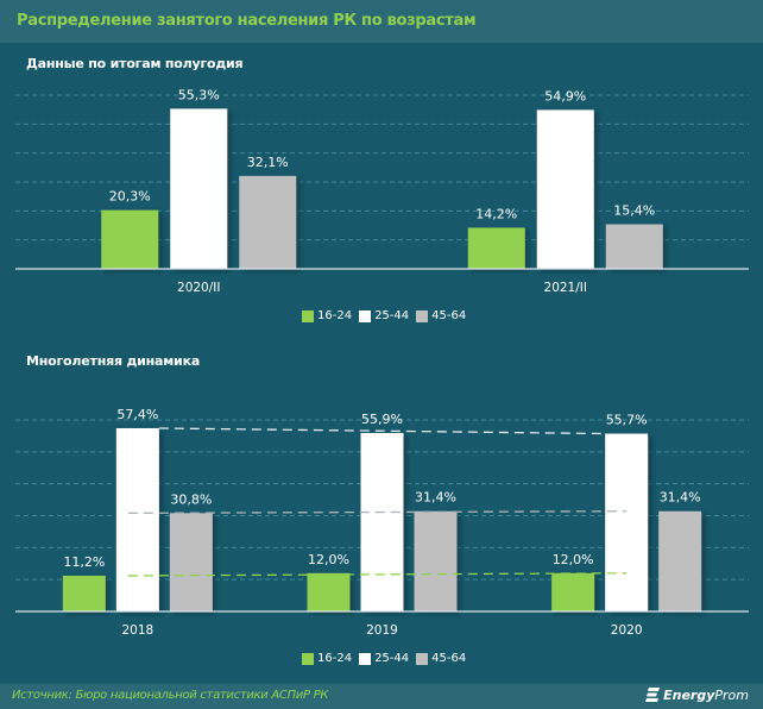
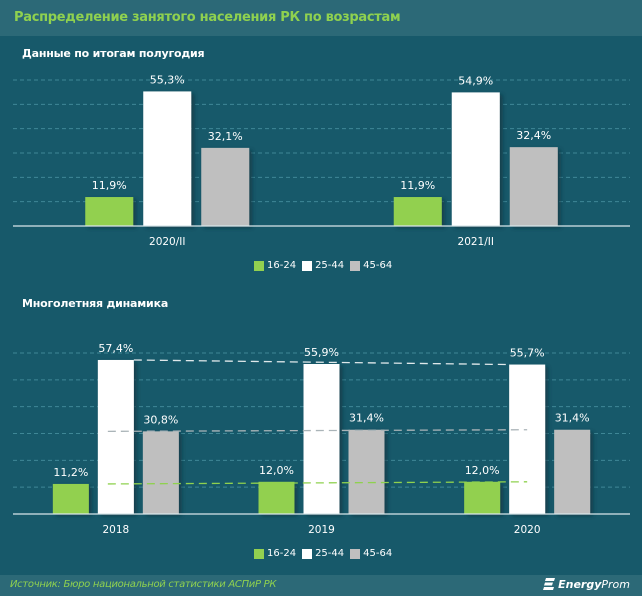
Данные по итогам полугодия/16-24/2020/II: 20,3% -> 11,9%
Данные по итогам полугодия/16-24/2021/II: 14,2% -> 11,9%
Данные по итогам полугодия/45-64/2021/II: 15,4% -> 32,4%
